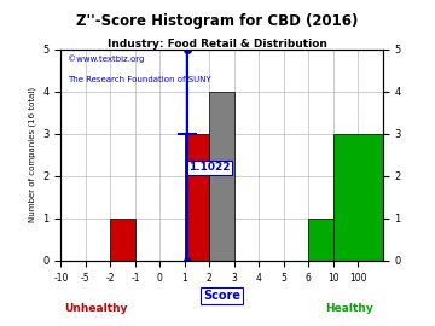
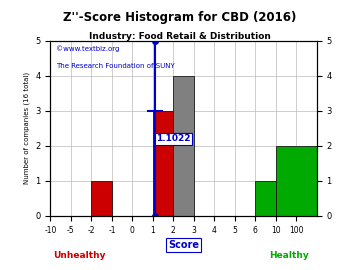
100: 3 -> 2
